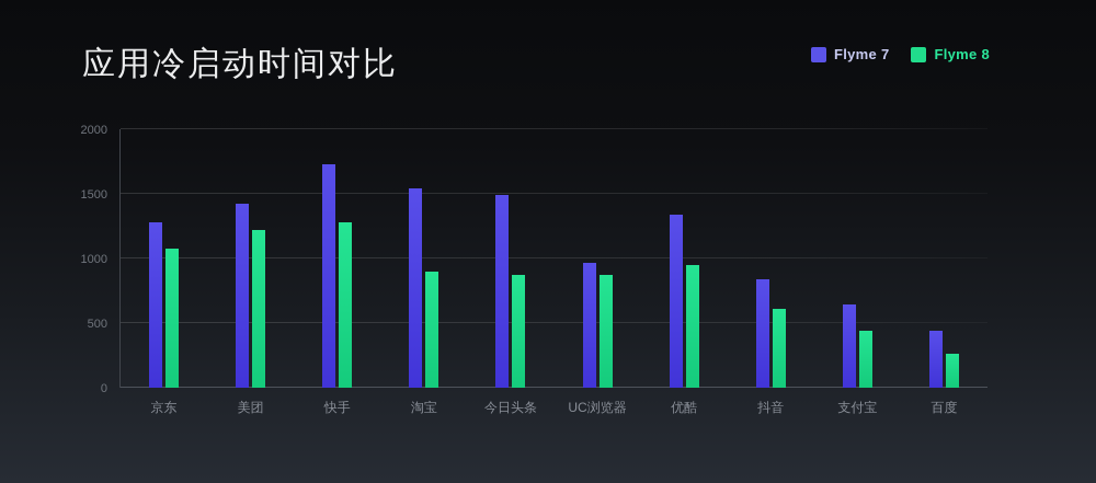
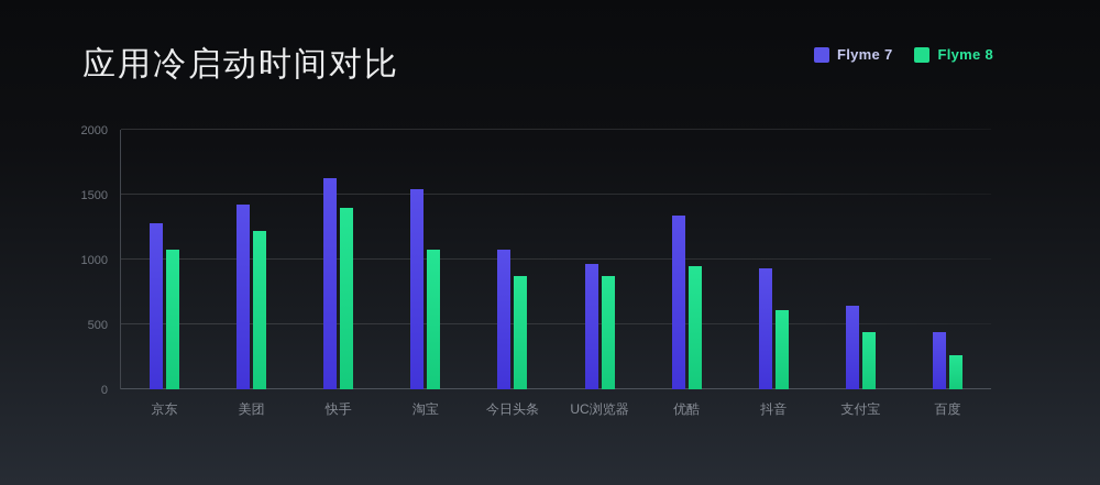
Flyme 7/快手: 1730 -> 1630
Flyme 8/快手: 1280 -> 1400
Flyme 8/淘宝: 900 -> 1080
Flyme 7/今日头条: 1490 -> 1080
Flyme 7/抖音: 840 -> 930
